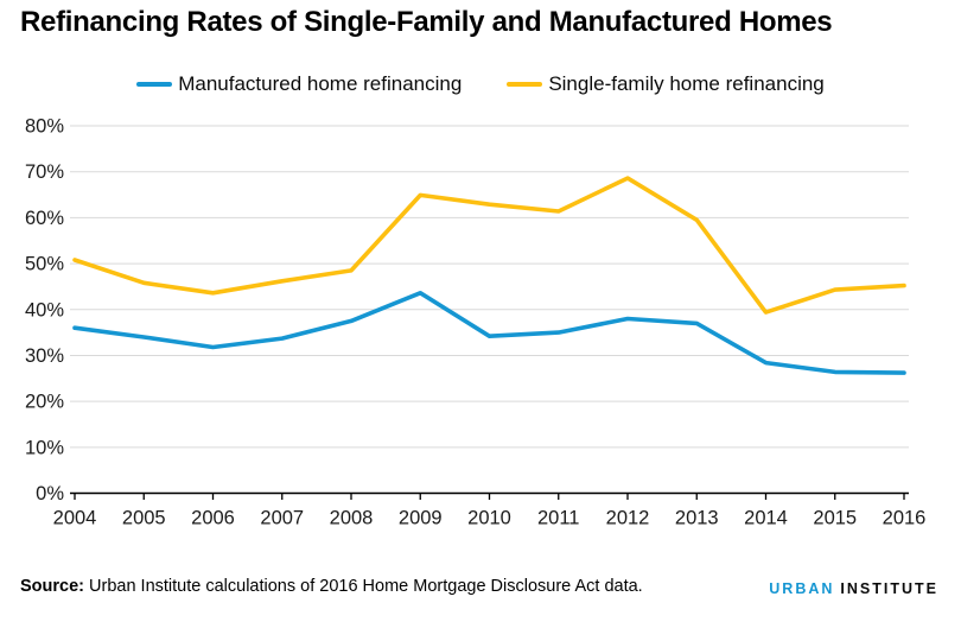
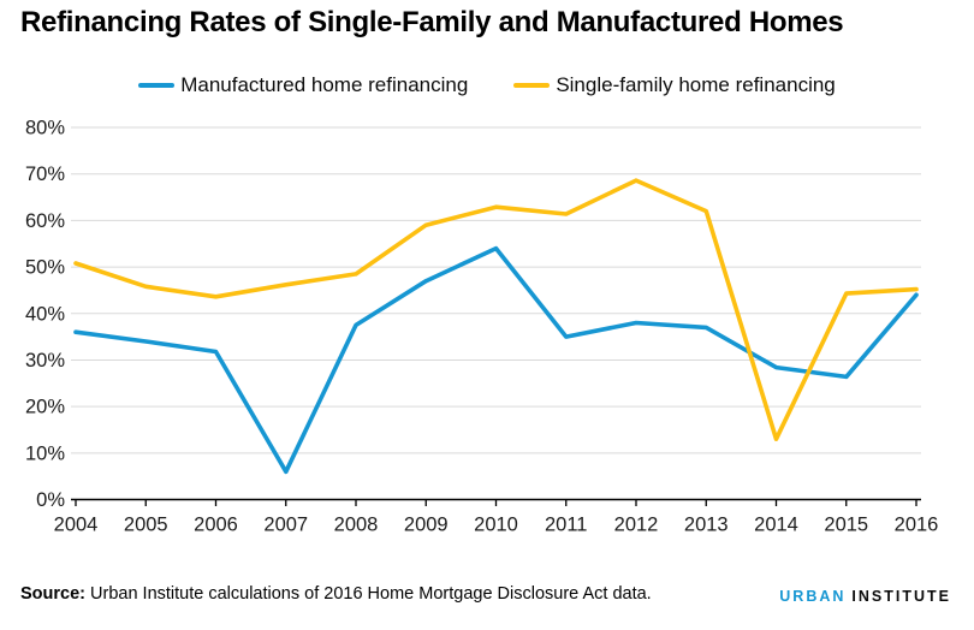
Manufactured home refinancing/2007: 34% -> 6%
Manufactured home refinancing/2009: 44% -> 47%
Single-family home refinancing/2009: 65% -> 59%
Manufactured home refinancing/2010: 34% -> 54%
Single-family home refinancing/2013: 60% -> 62%
Single-family home refinancing/2014: 39% -> 13%
Manufactured home refinancing/2016: 26% -> 44%
